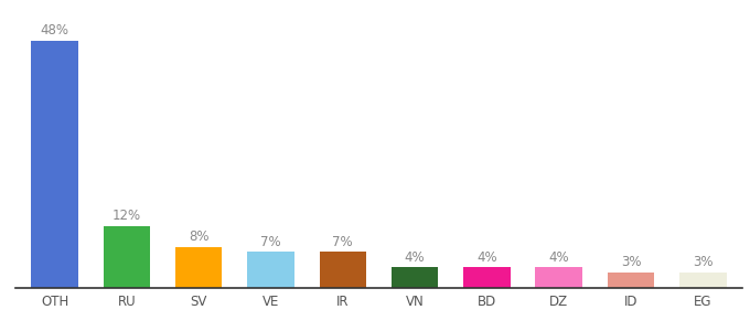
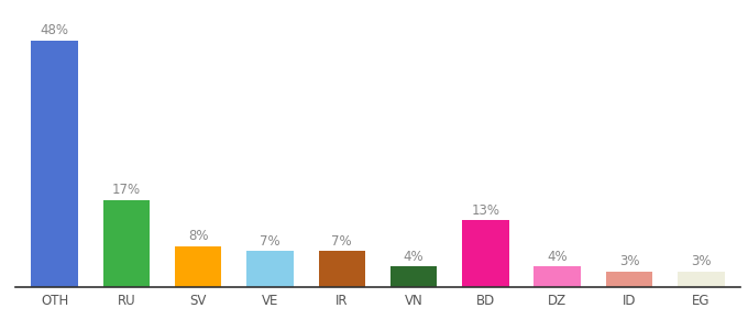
RU: 12% -> 17%
BD: 4% -> 13%
